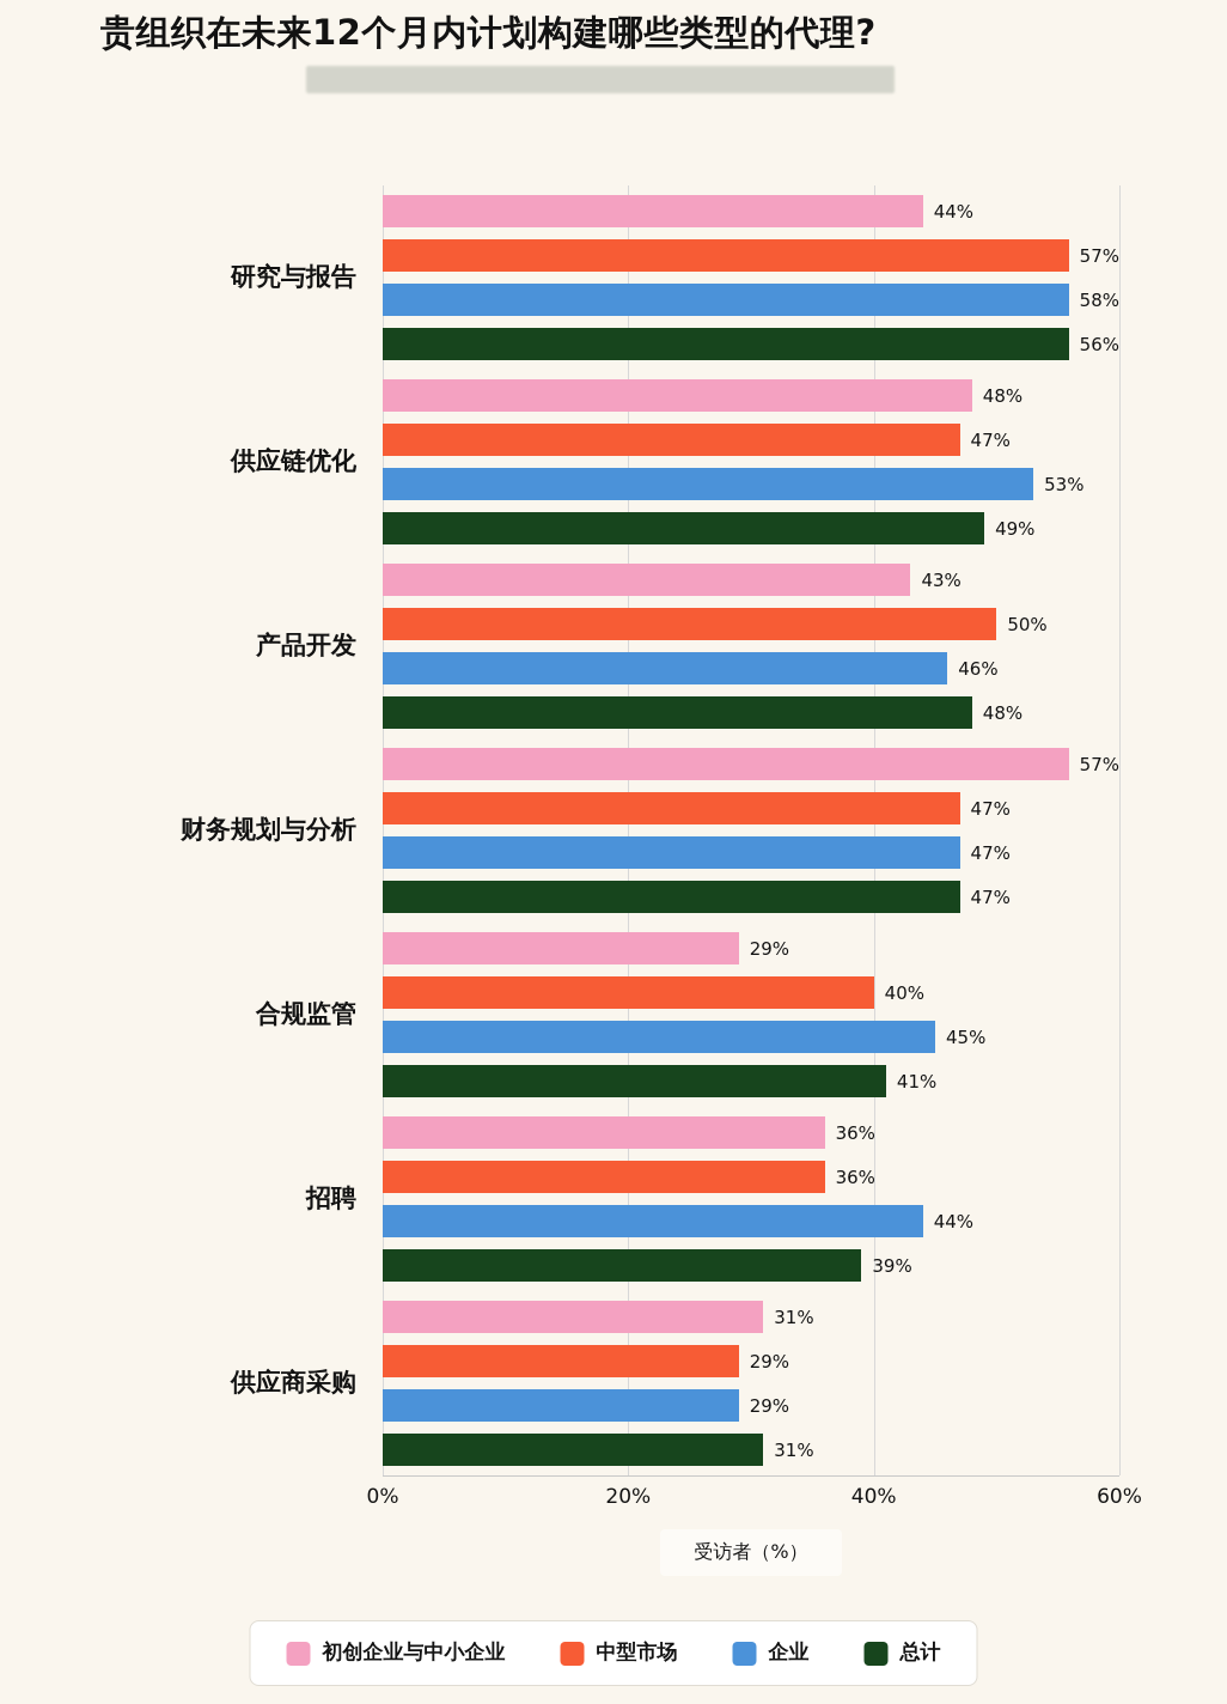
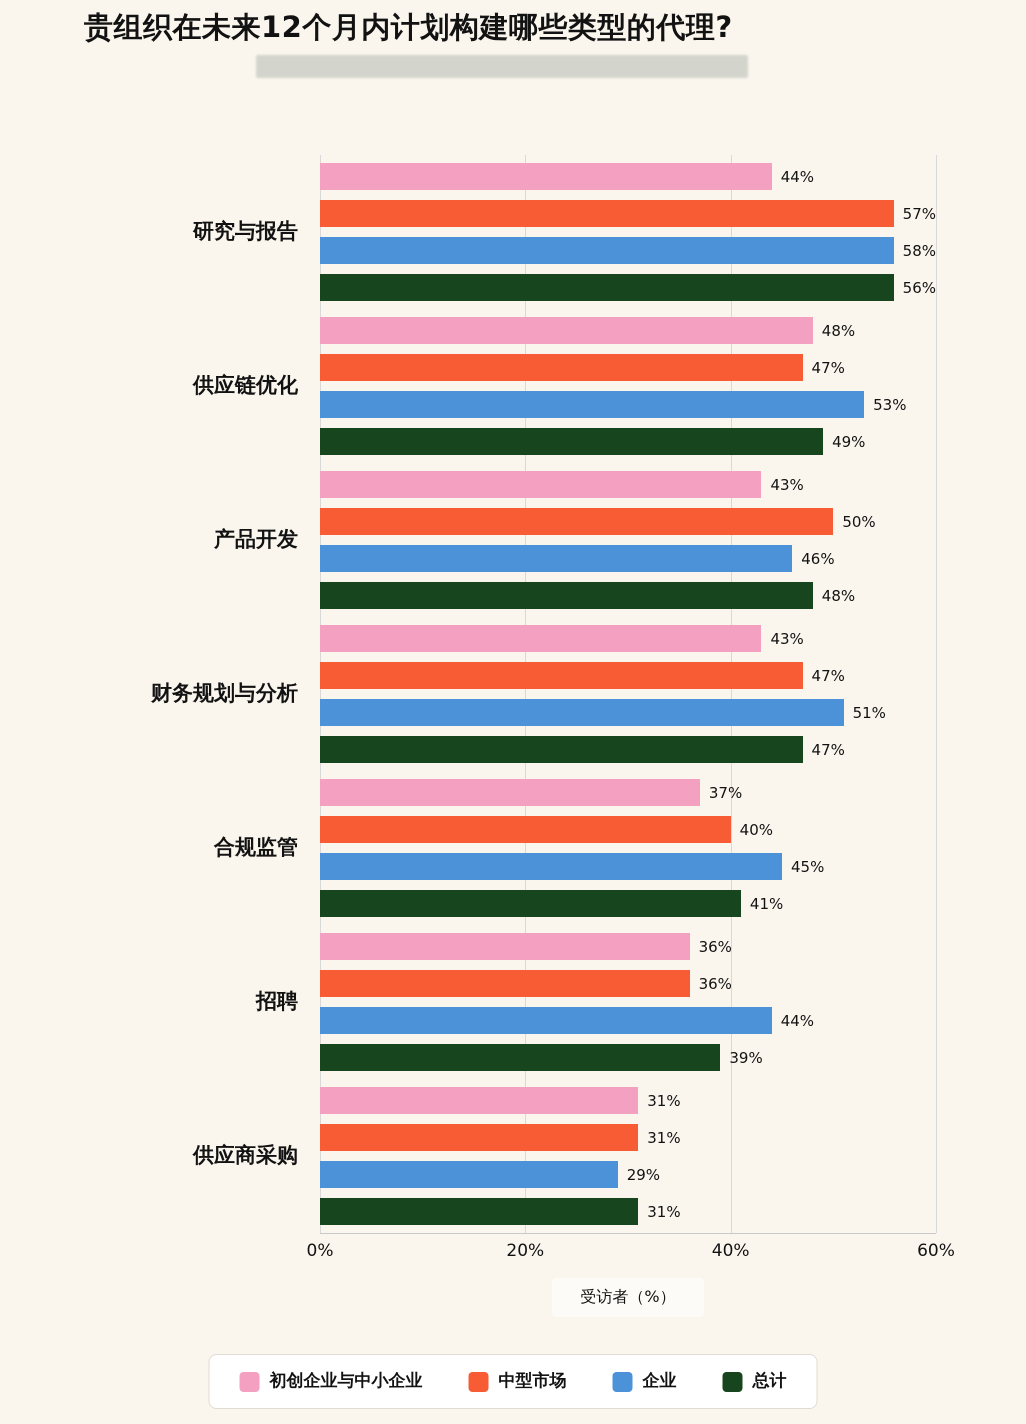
初创企业与中小企业/财务规划与分析: 57% -> 43%
企业/财务规划与分析: 47% -> 51%
初创企业与中小企业/合规监管: 29% -> 37%
中型市场/供应商采购: 29% -> 31%
